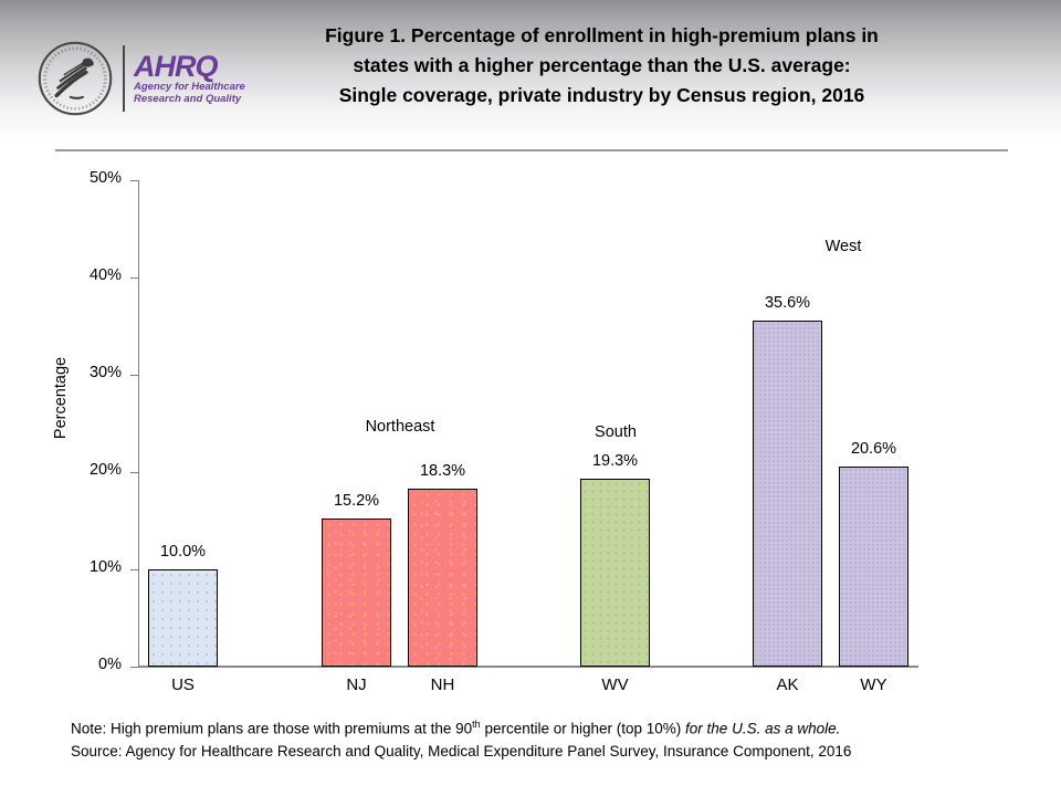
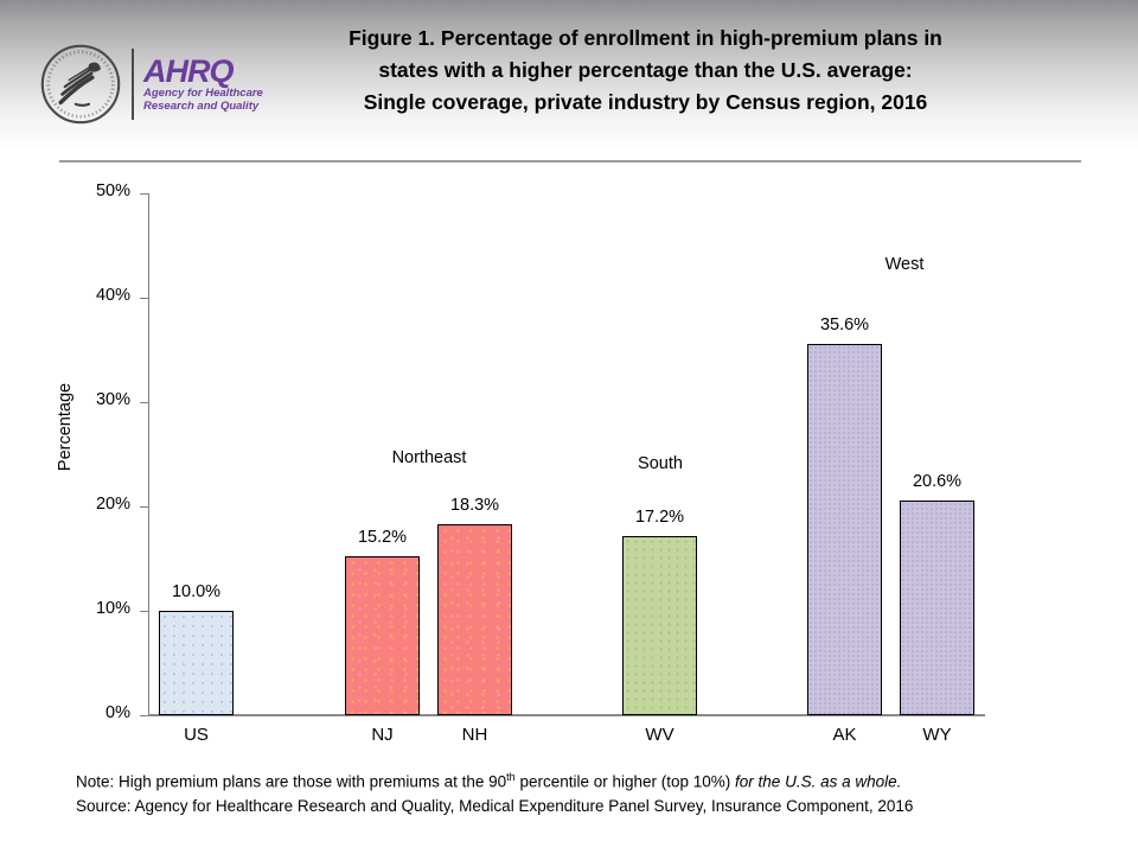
WV: 19.3% -> 17.2%
